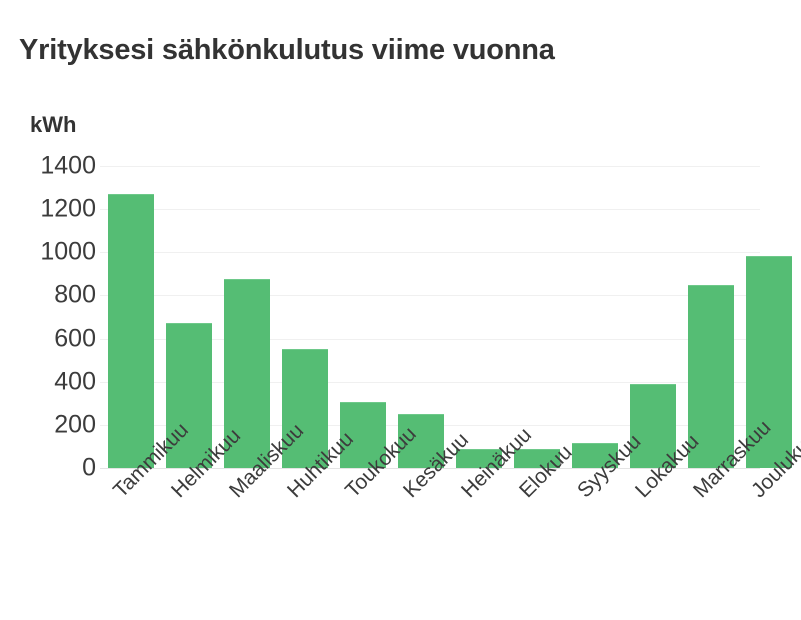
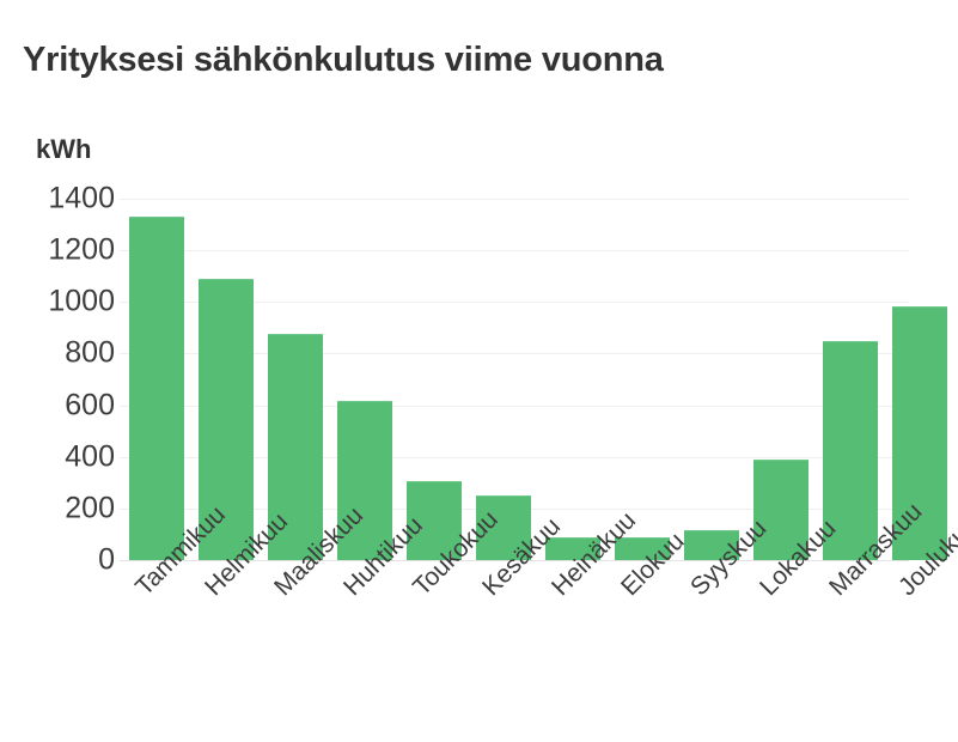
Tammikuu: 1270 -> 1330
Helmikuu: 670 -> 1090
Huhtikuu: 550 -> 620
